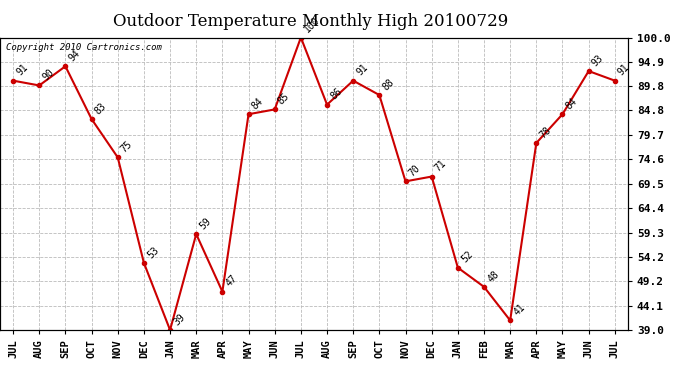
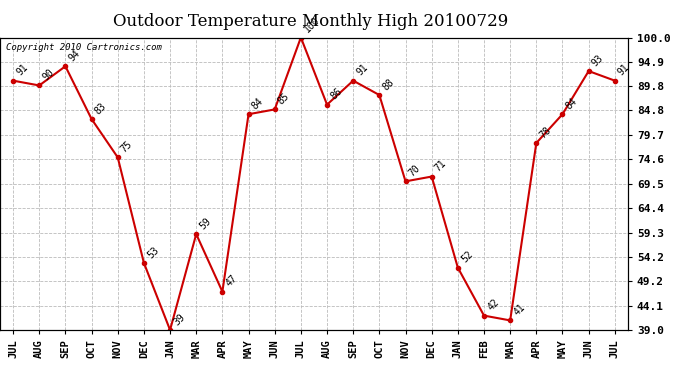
FEB: 48 -> 42
